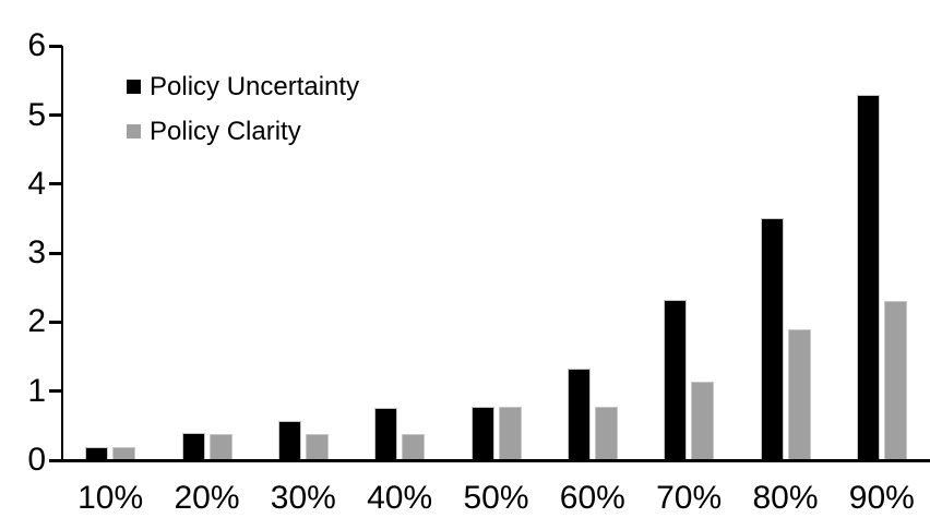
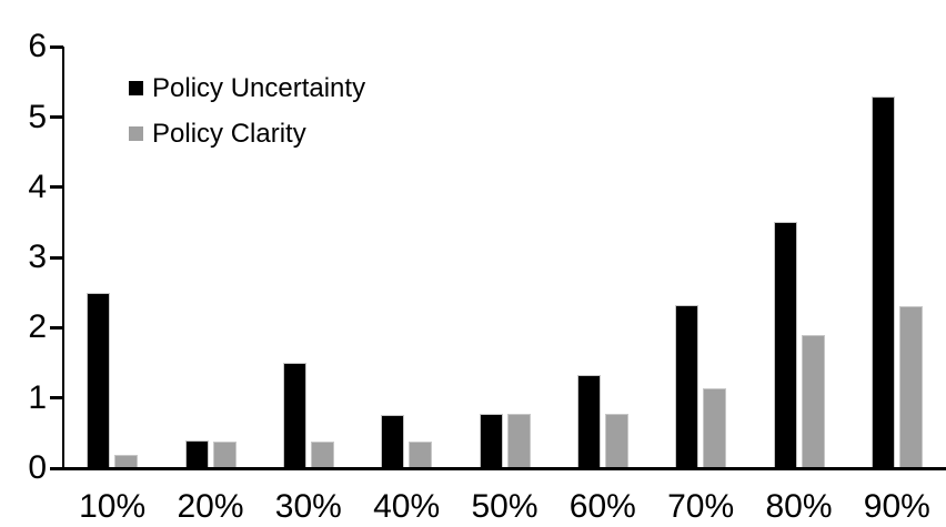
Policy Uncertainty/10%: 0.2 -> 2.5
Policy Uncertainty/30%: 0.6 -> 1.5
